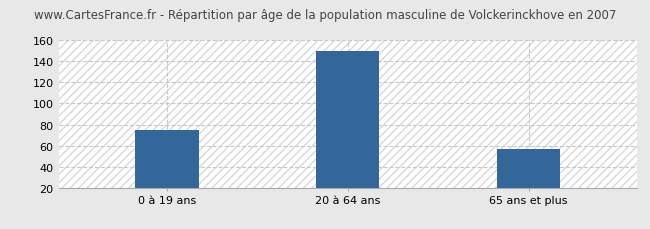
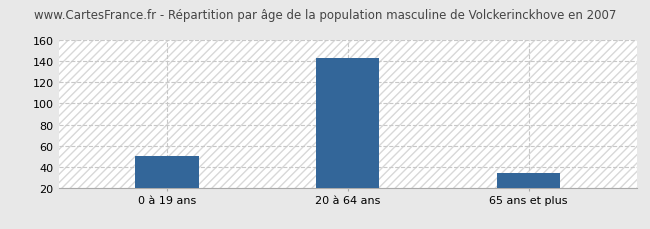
0 à 19 ans: 75 -> 50
20 à 64 ans: 150 -> 143
65 ans et plus: 57 -> 34
